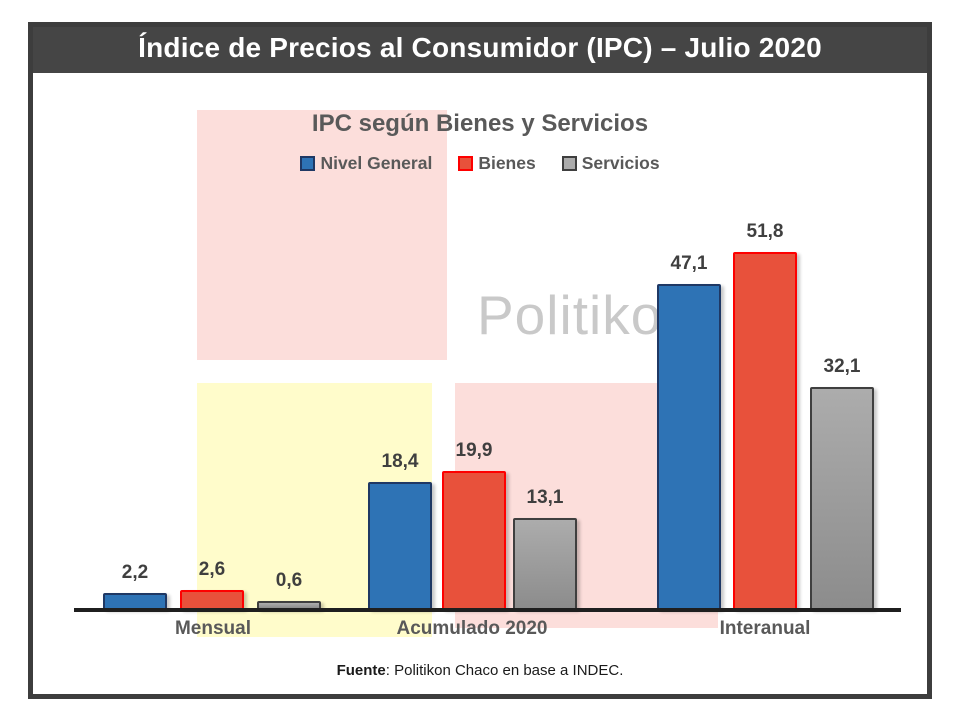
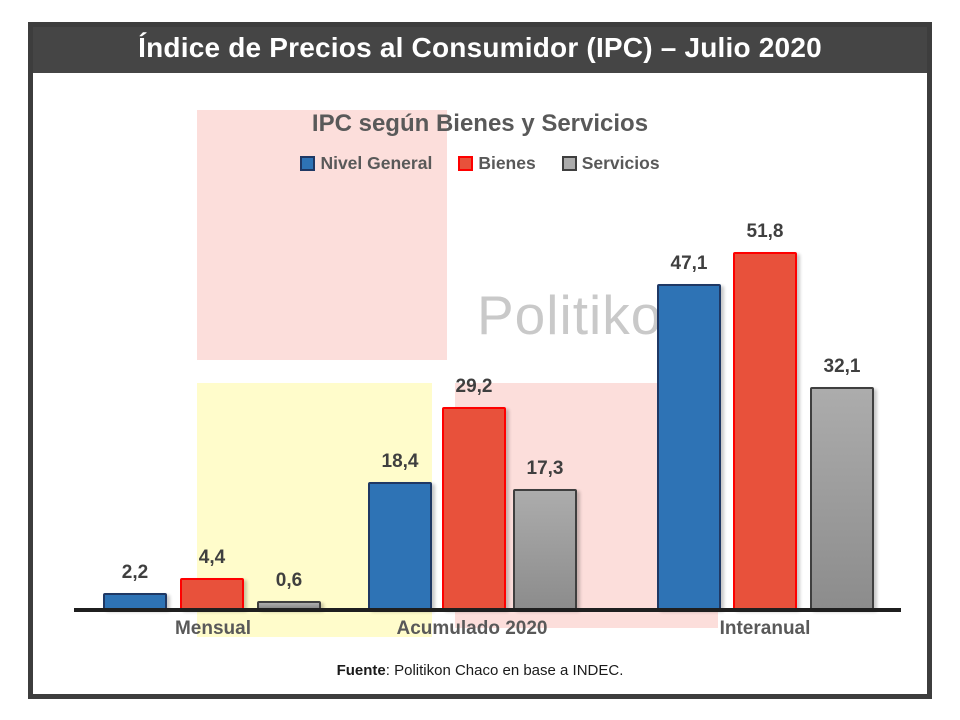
Bienes/Mensual: 2,6 -> 4,4
Bienes/Acumulado 2020: 19,9 -> 29,2
Servicios/Acumulado 2020: 13,1 -> 17,3
